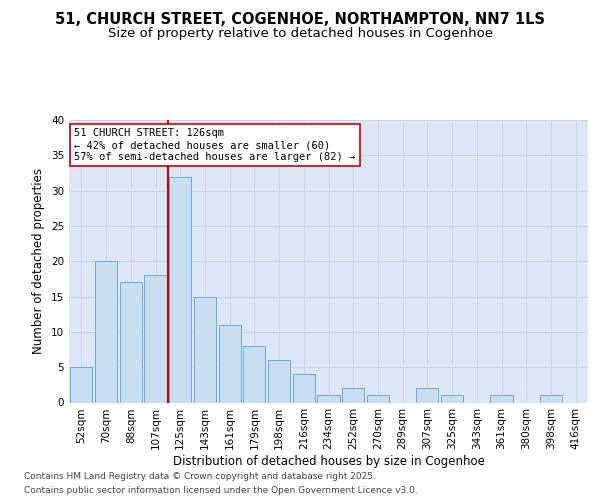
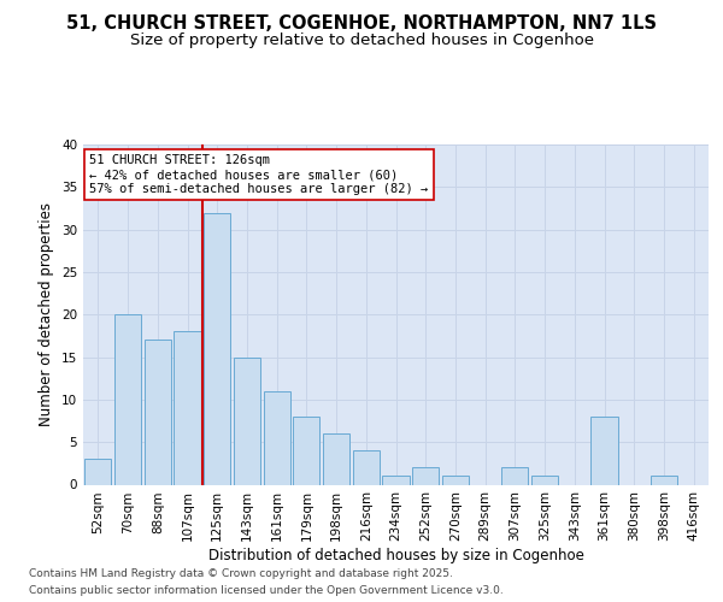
52sqm: 5 -> 3
361sqm: 1 -> 8
